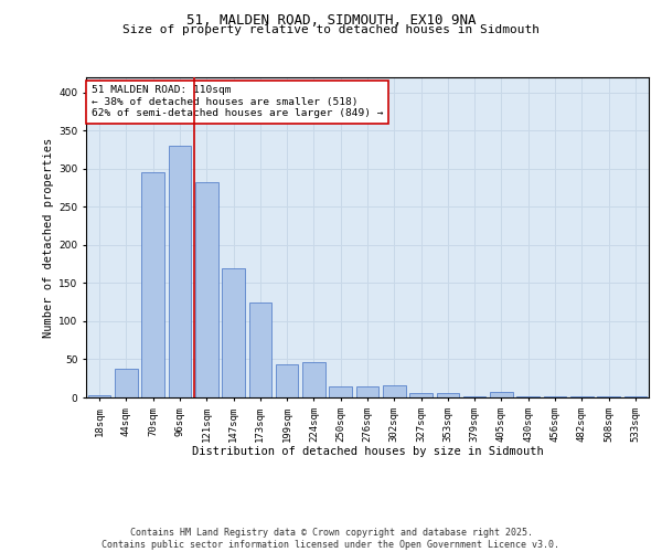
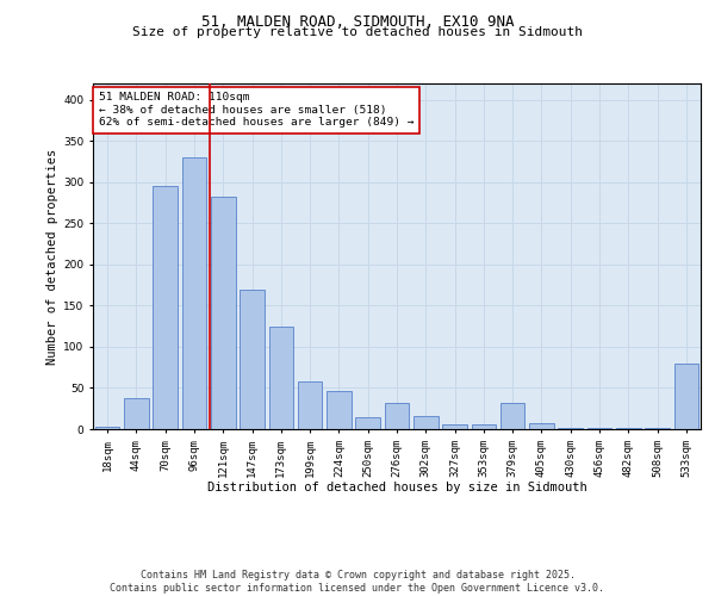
199sqm: 43 -> 58
276sqm: 15 -> 32
379sqm: 1 -> 32
533sqm: 1 -> 80
